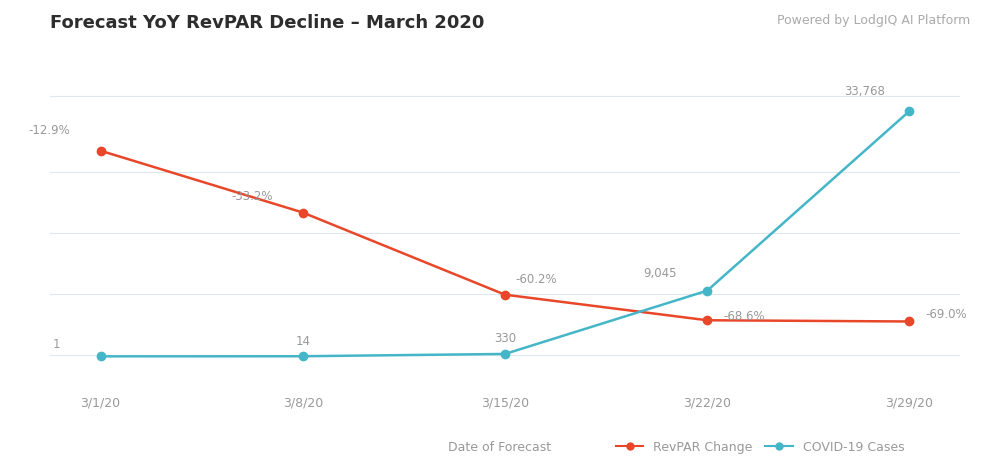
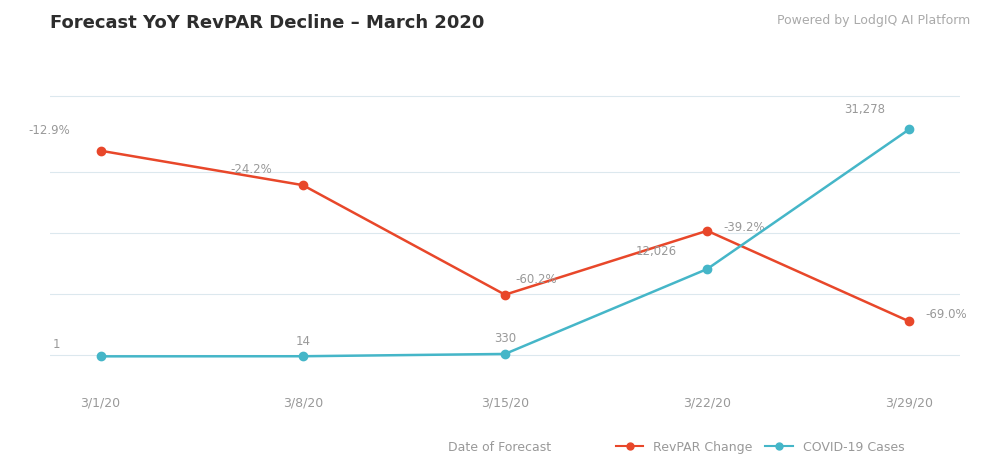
RevPAR Change/3/8/20: -33.2% -> -24.2%
RevPAR Change/3/22/20: -68.6% -> -39.2%
COVID-19 Cases/3/22/20: 9,045 -> 12,026
COVID-19 Cases/3/29/20: 33,768 -> 31,278
